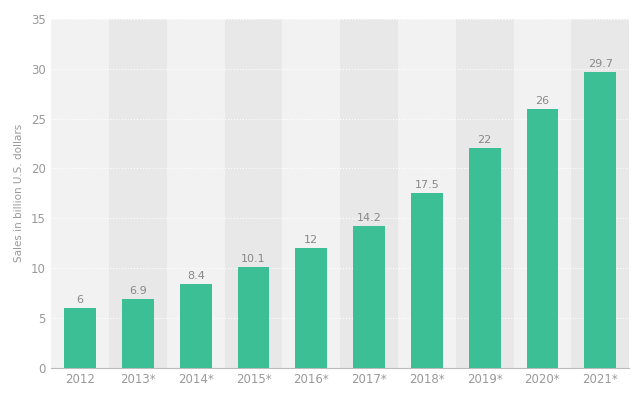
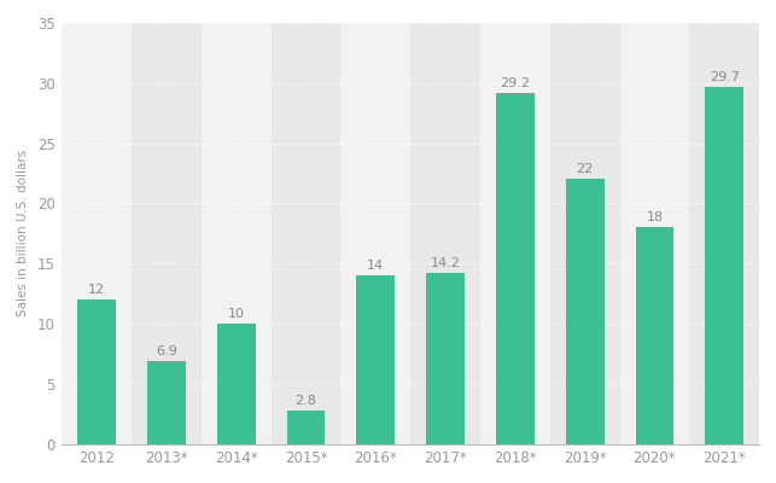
2012: 6 -> 12
2014*: 8.4 -> 10
2015*: 10.1 -> 2.8
2016*: 12 -> 14
2018*: 17.5 -> 29.2
2020*: 26 -> 18
